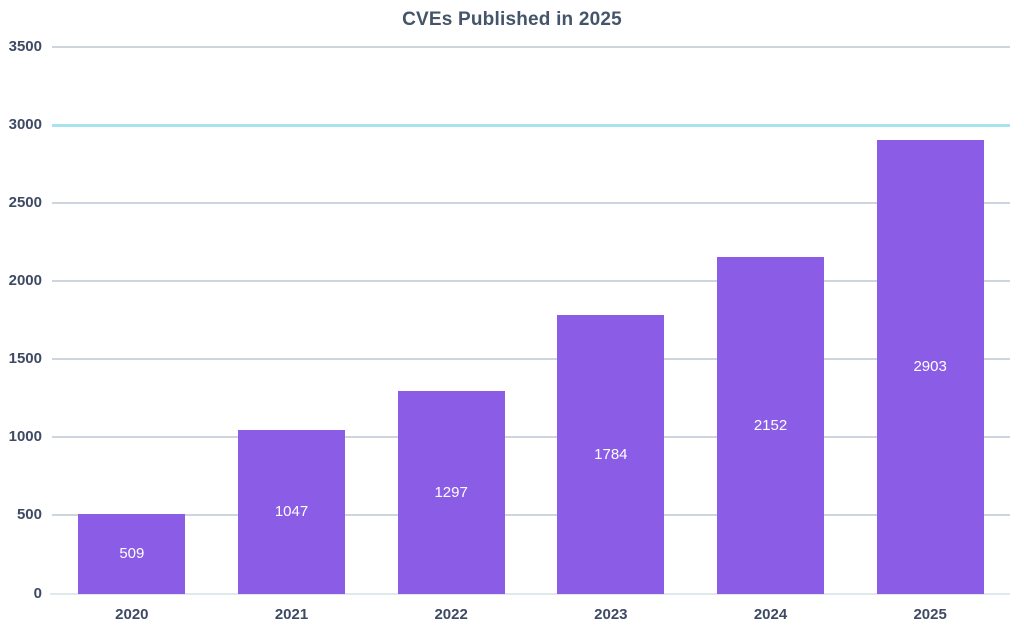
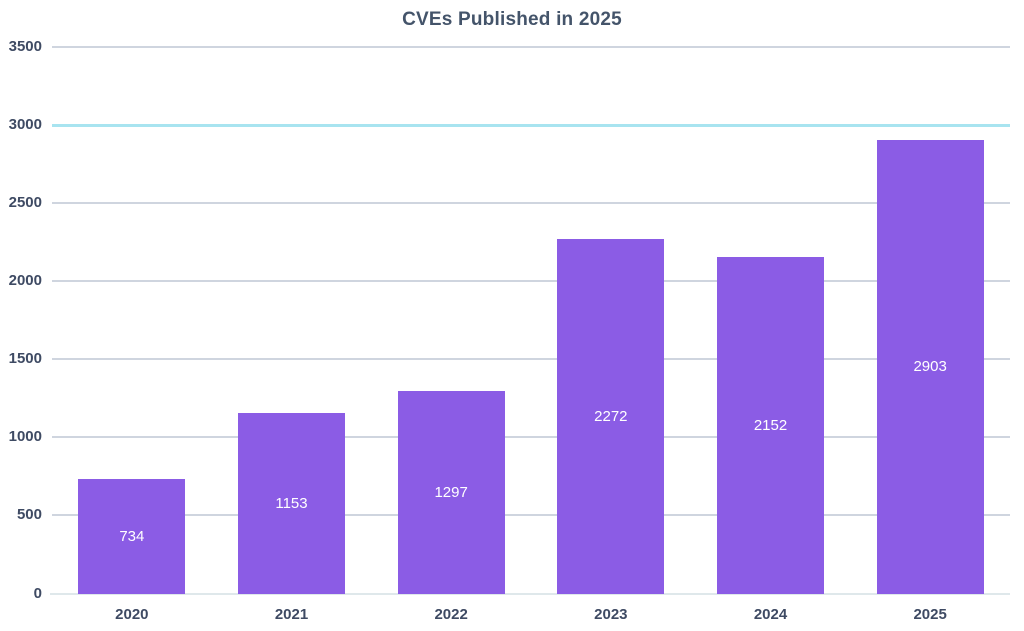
2020: 509 -> 734
2021: 1047 -> 1153
2023: 1784 -> 2272
